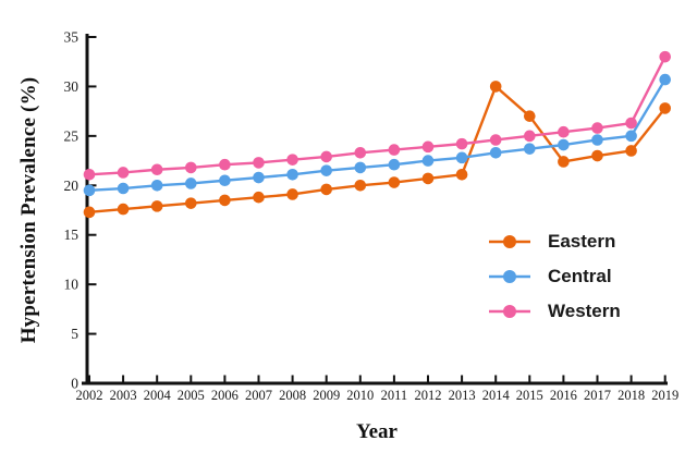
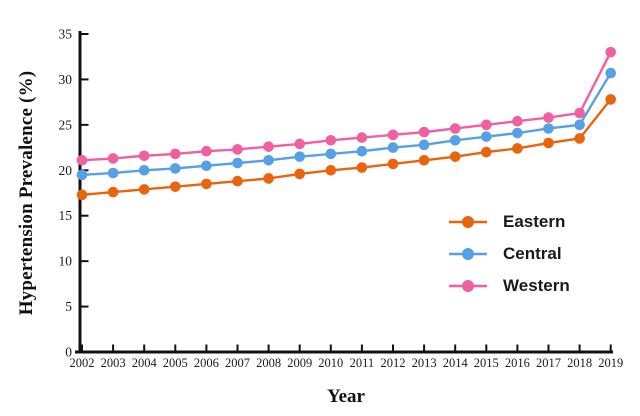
Eastern/2014: 30 -> 22
Eastern/2015: 27 -> 22
